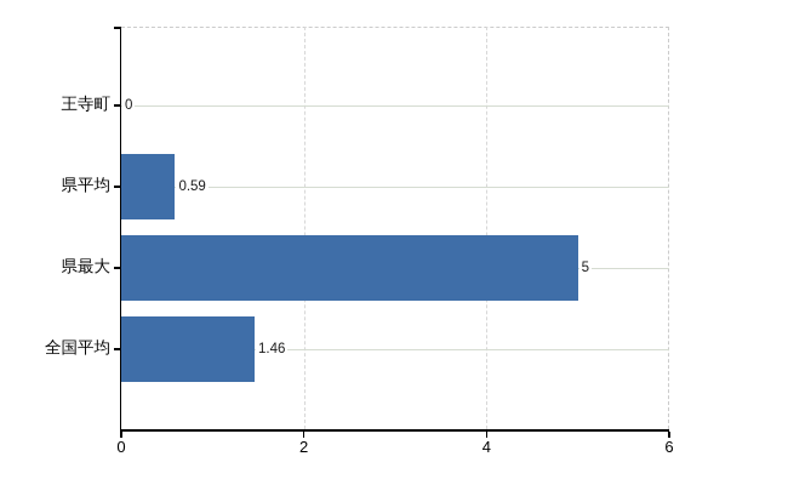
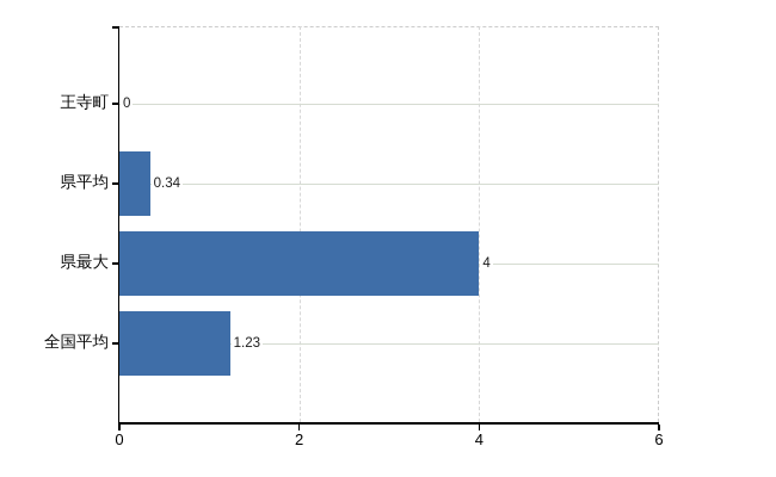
県平均: 0.59 -> 0.34
県最大: 5 -> 4
全国平均: 1.46 -> 1.23
